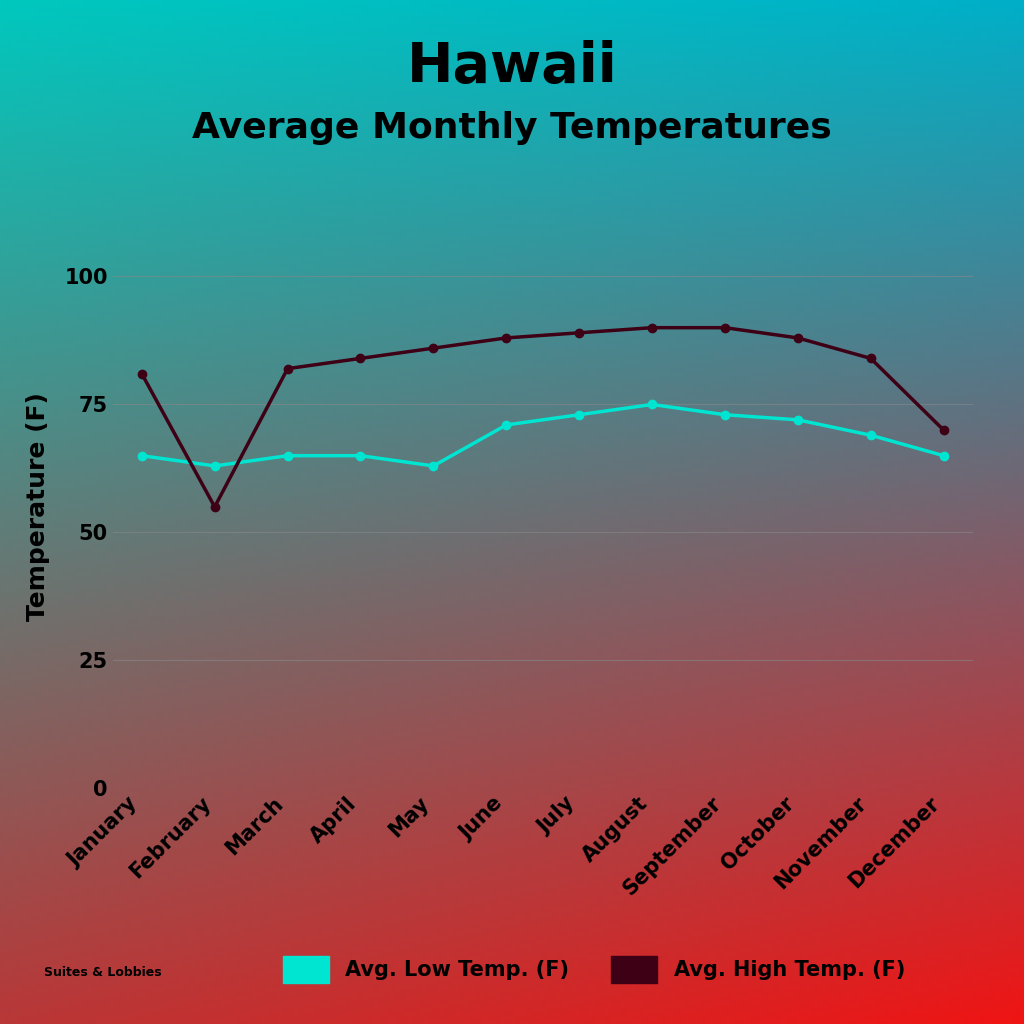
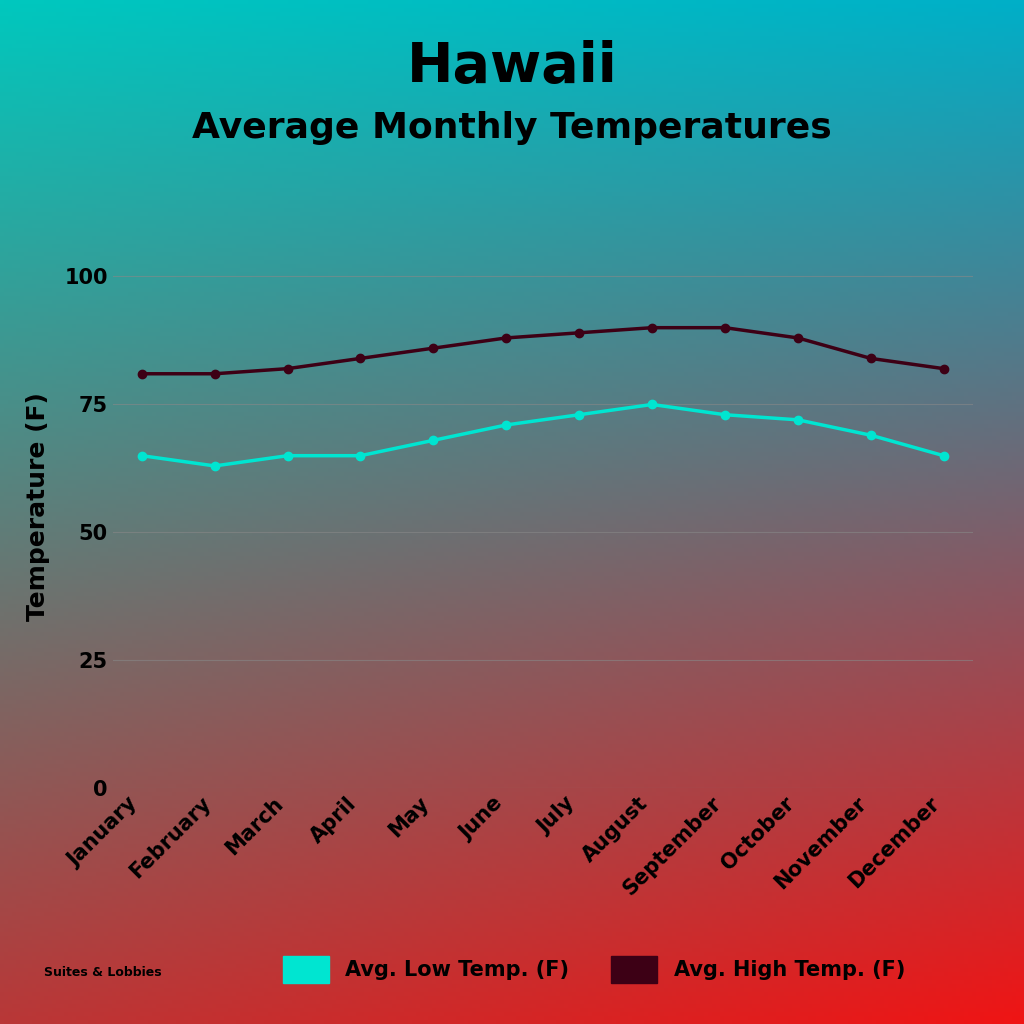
Avg. High Temp. (F)/February: 55 -> 81
Avg. Low Temp. (F)/May: 63 -> 68
Avg. High Temp. (F)/December: 70 -> 82
